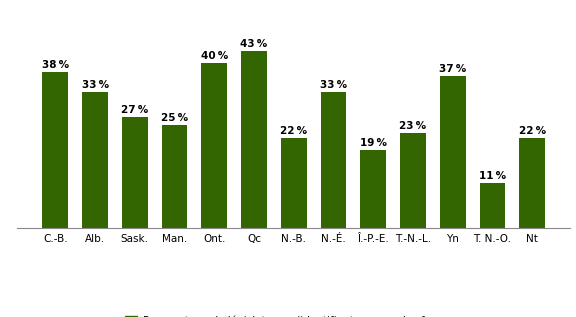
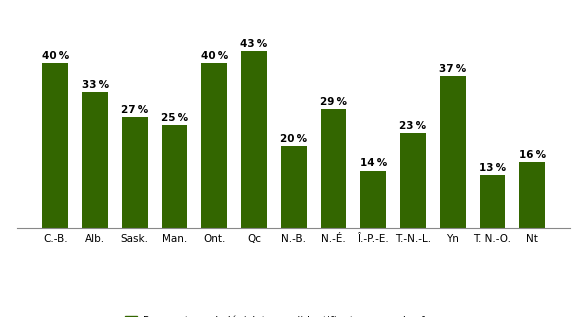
C.-B.: 38 -> 40
N.-B.: 22 -> 20
N.-É.: 33 -> 29
Î.-P.-E.: 19 -> 14
T. N.-O.: 11 -> 13
Nt: 22 -> 16
